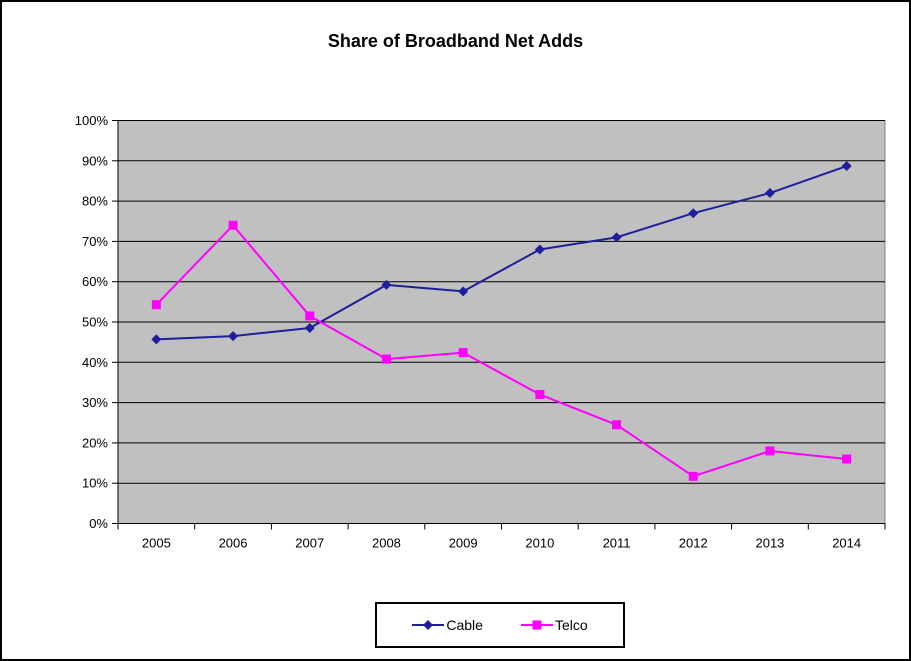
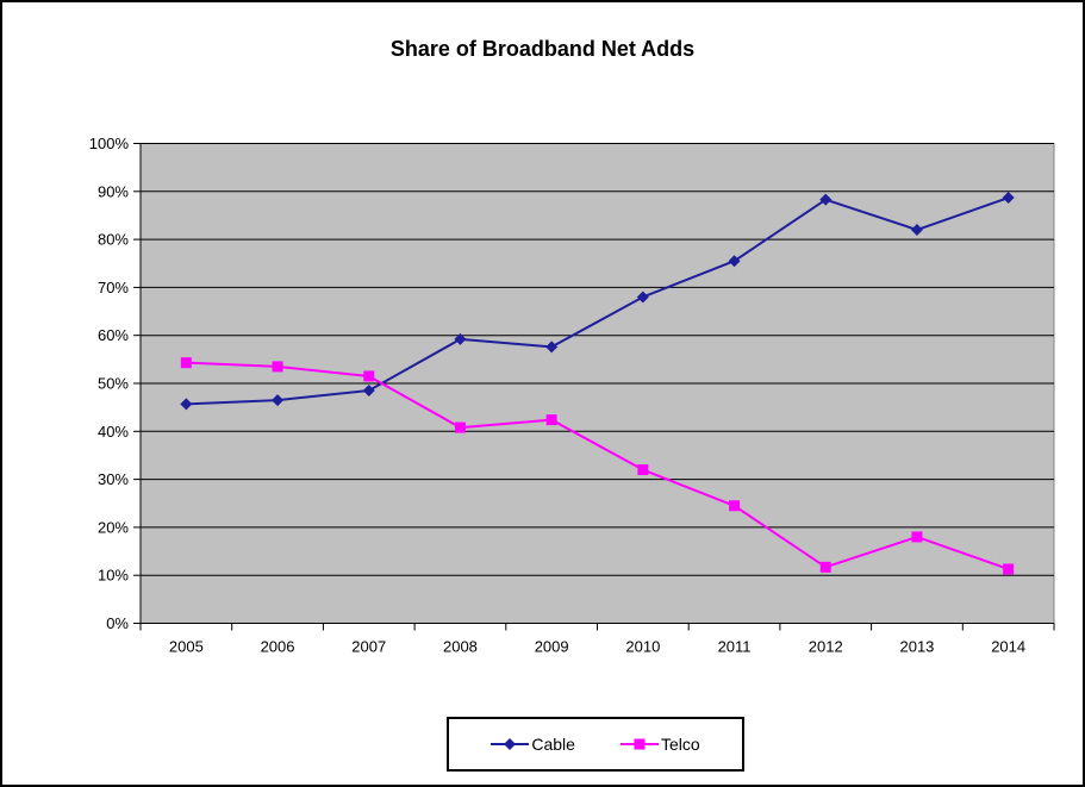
Telco/2006: 74% -> 54%
Cable/2011: 71% -> 76%
Cable/2012: 77% -> 88%
Telco/2014: 16% -> 11%
